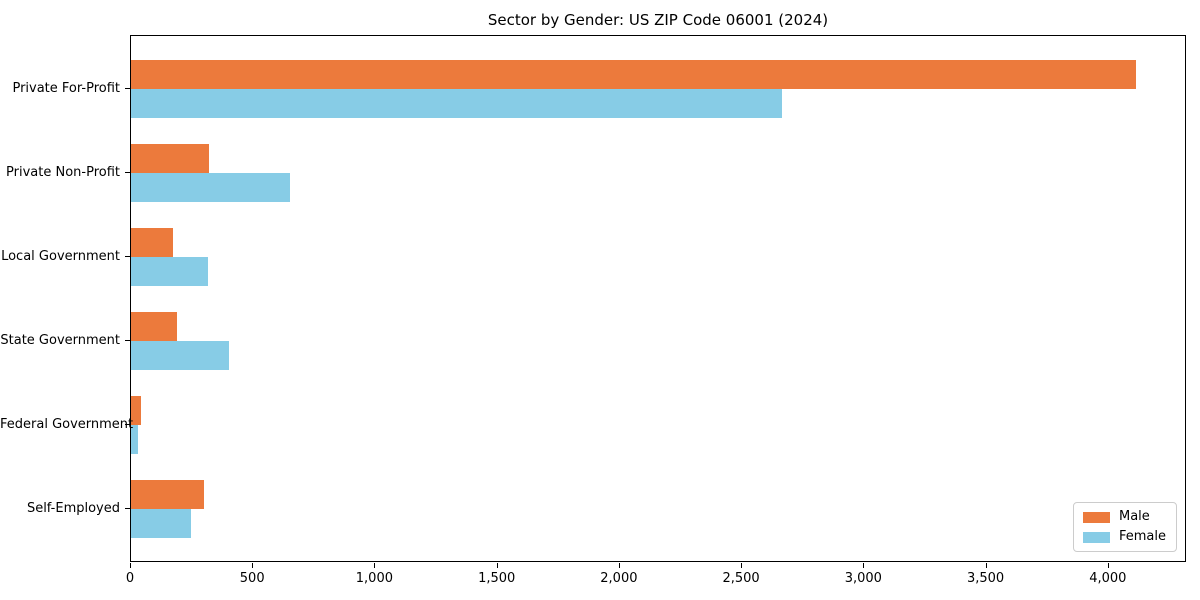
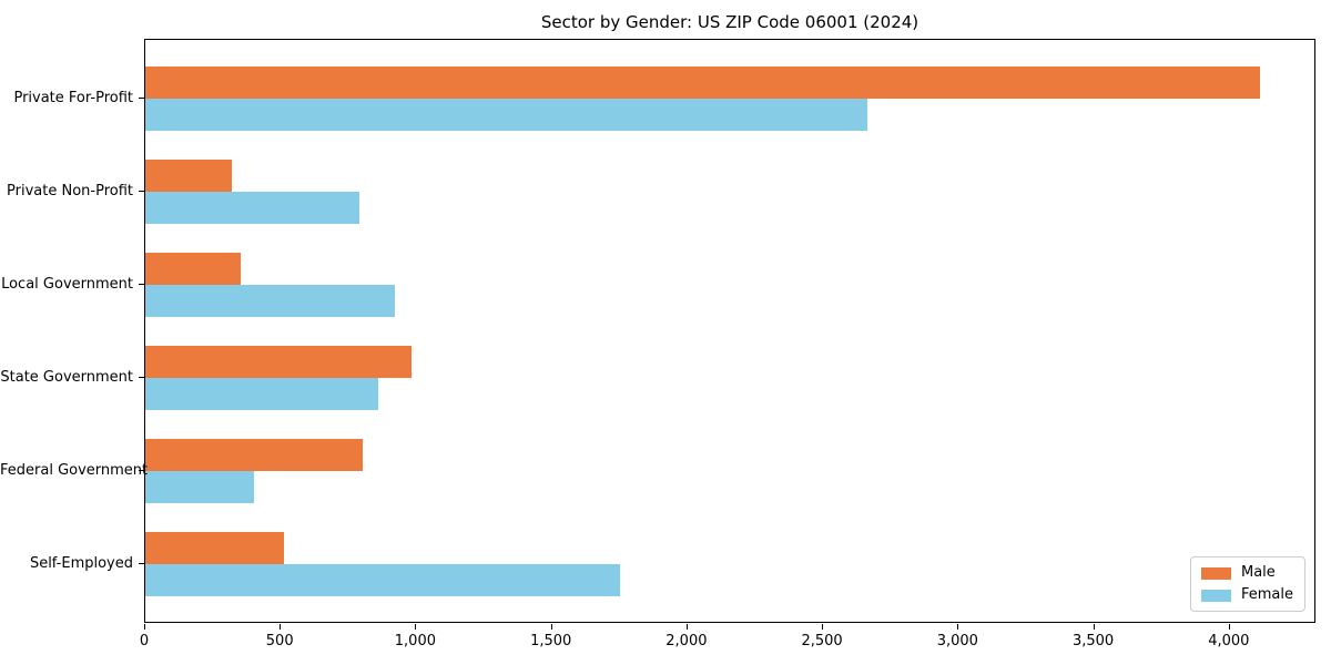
Female/Private Non-Profit: 650 -> 790
Male/Local Government: 170 -> 350
Female/Local Government: 320 -> 920
Male/State Government: 190 -> 980
Female/State Government: 400 -> 860
Male/Federal Government: 40 -> 800
Female/Federal Government: 30 -> 400
Male/Self-Employed: 300 -> 510
Female/Self-Employed: 240 -> 1750
